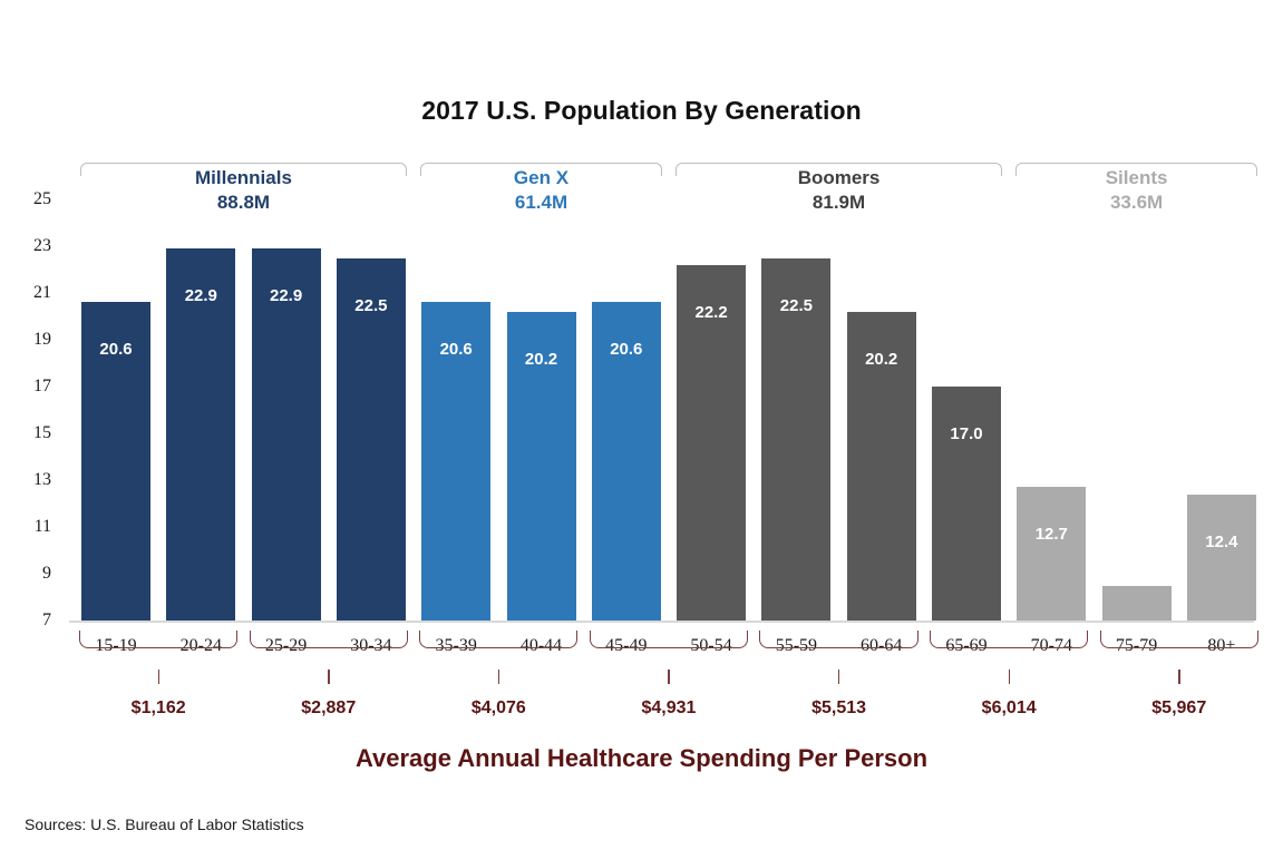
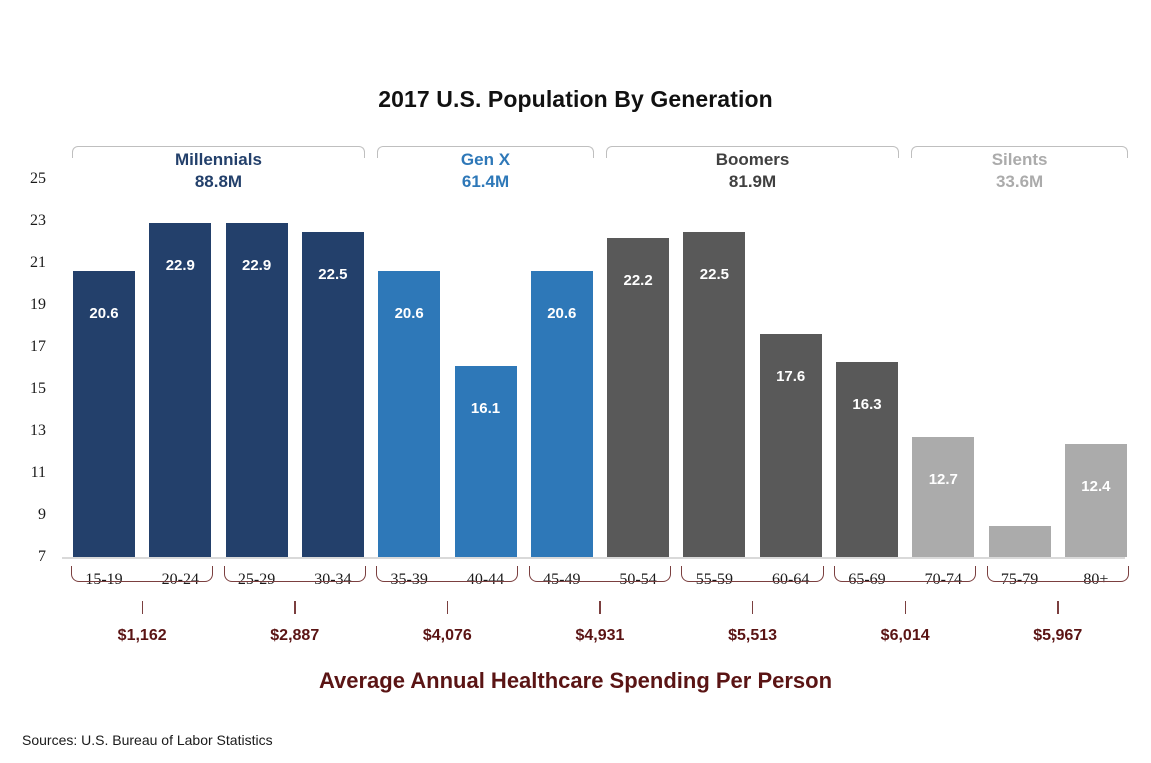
40-44: 20.2 -> 16.1
60-64: 20.2 -> 17.6
65-69: 17.0 -> 16.3
